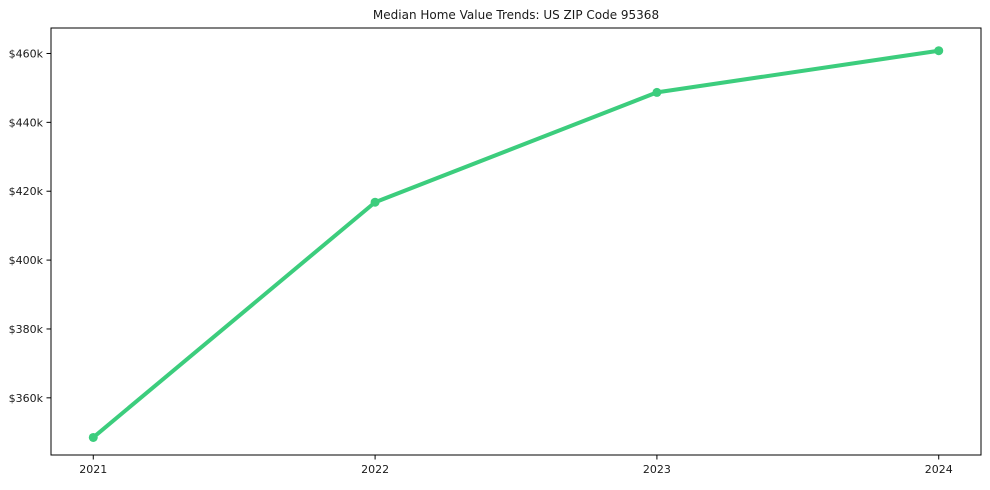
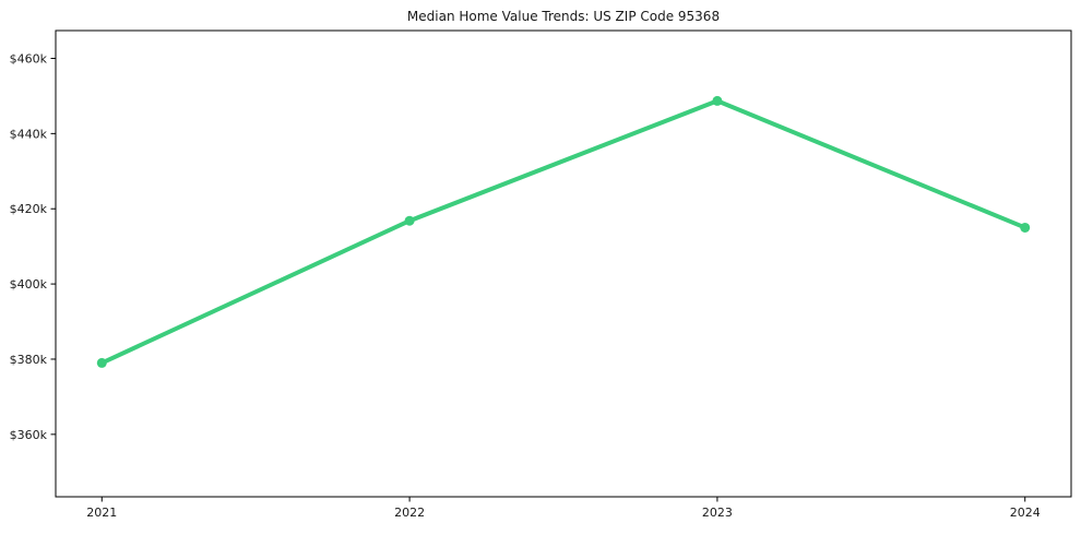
2021: $348k -> $379k
2024: $461k -> $415k
